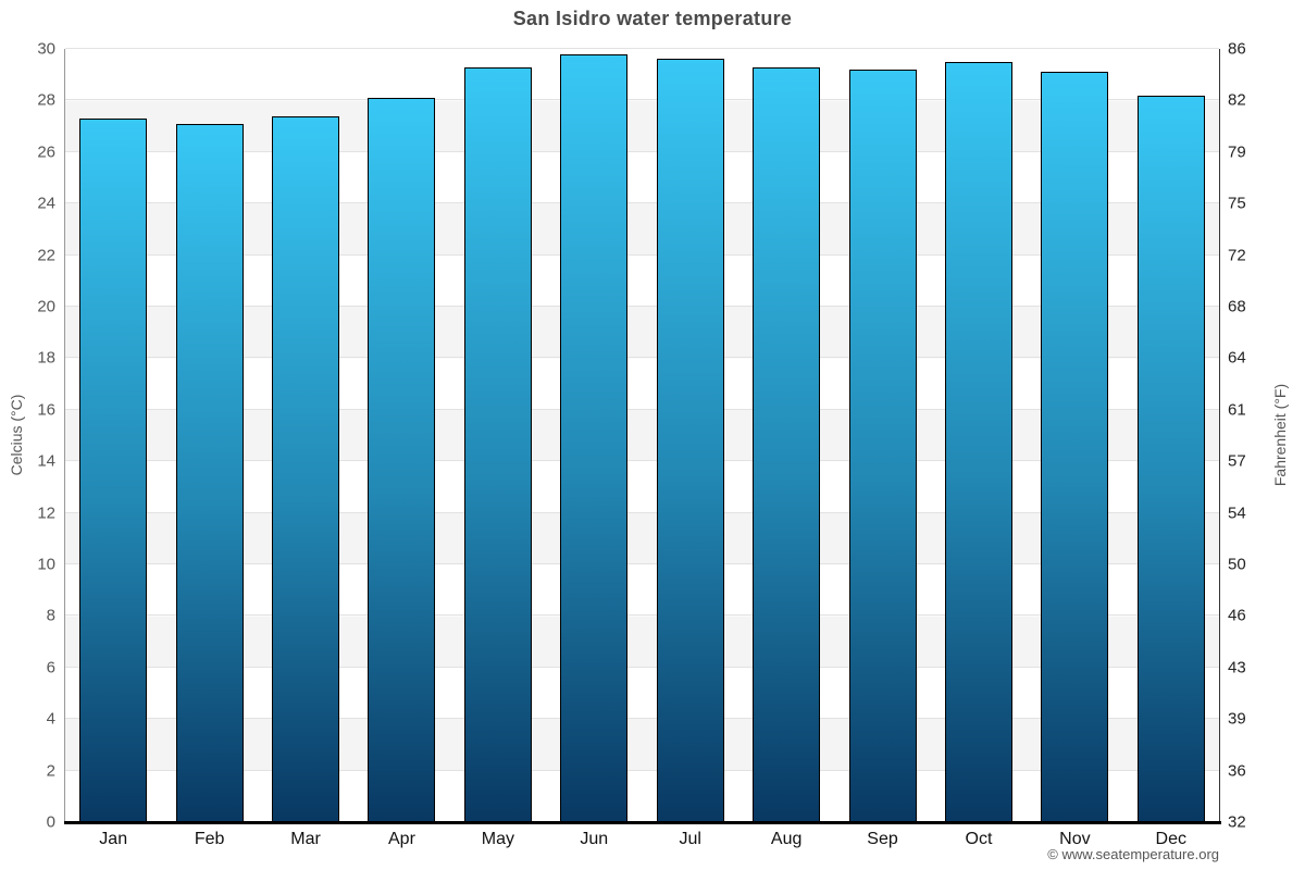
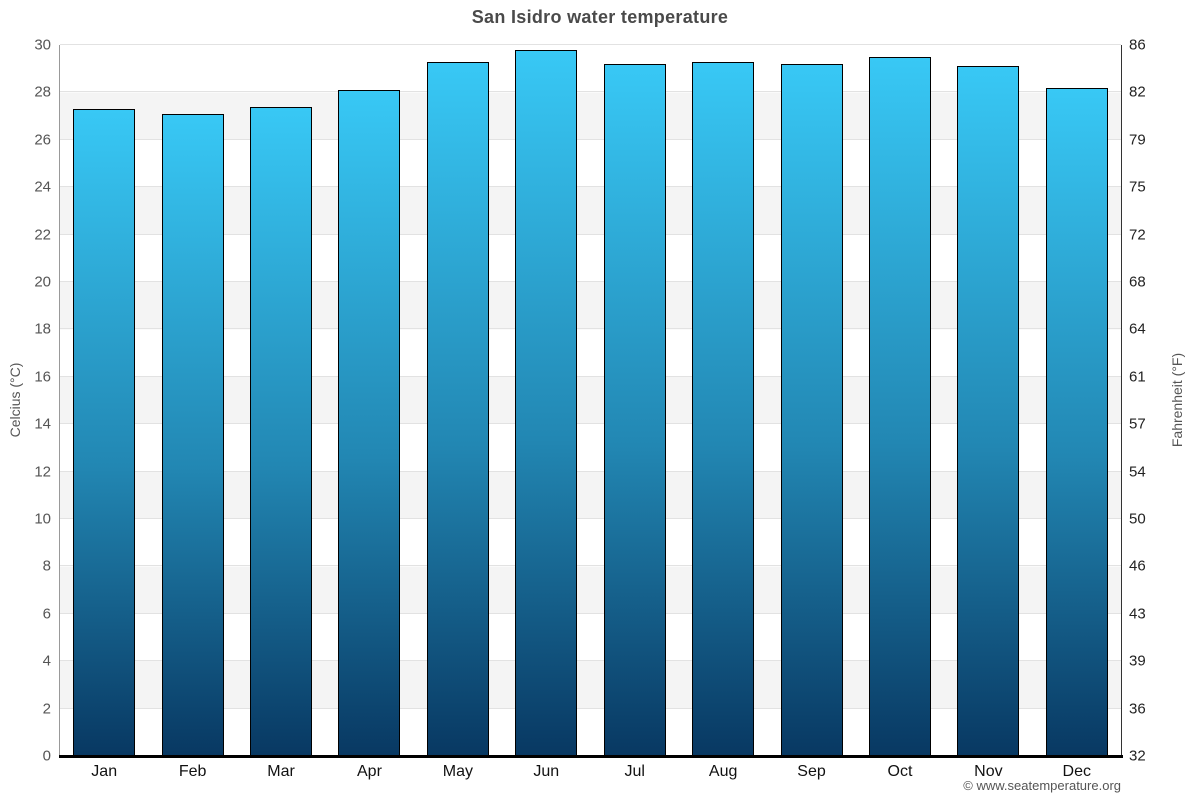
Jul: 29.6 -> 29.2
